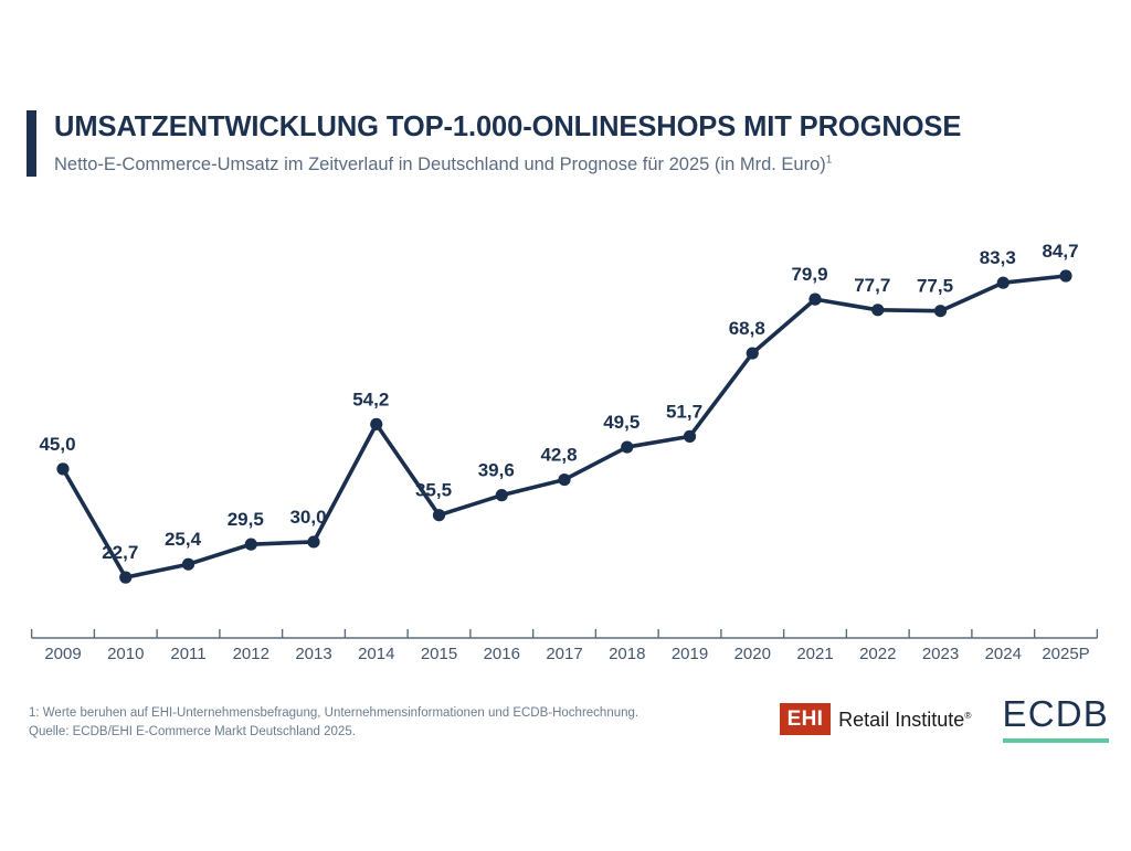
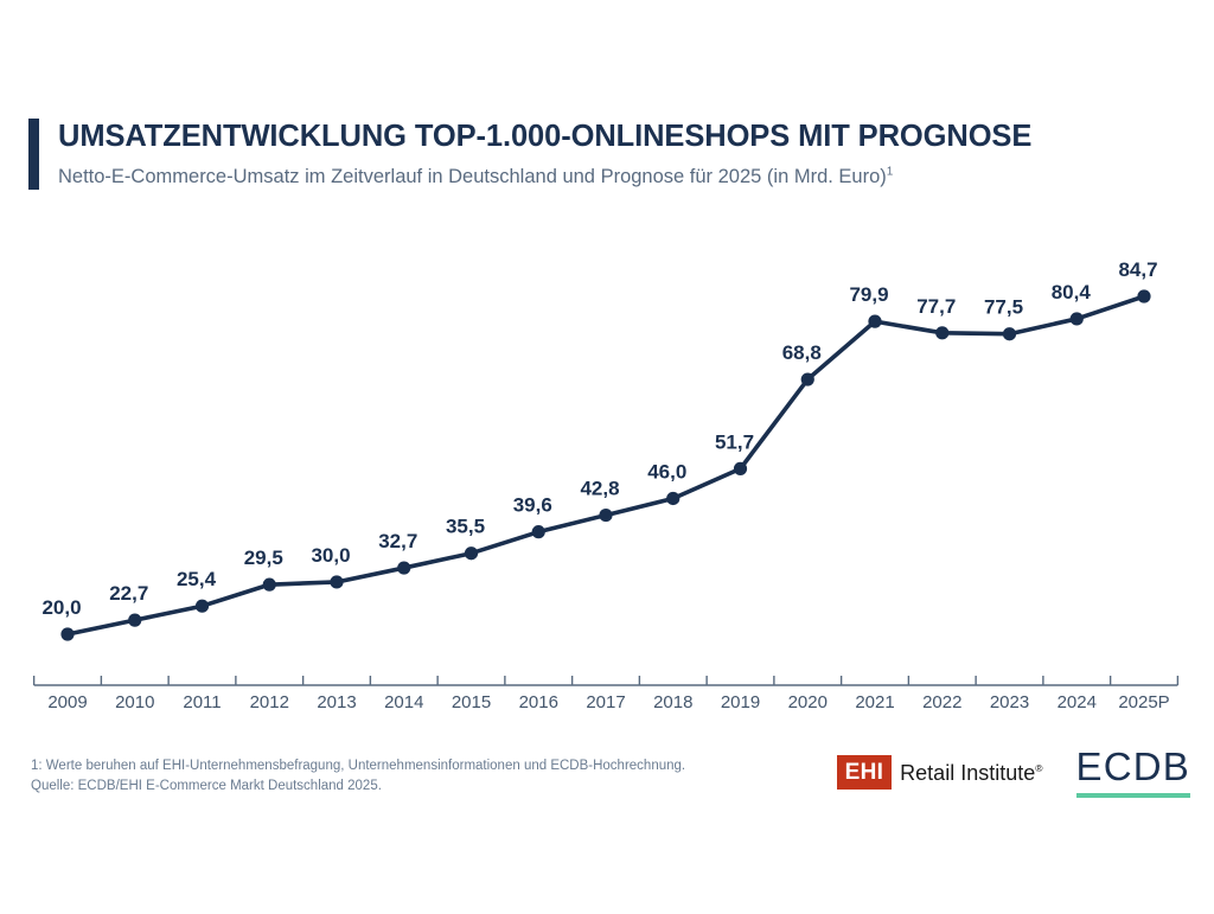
2009: 45,0 -> 20,0
2014: 54,2 -> 32,7
2018: 49,5 -> 46,0
2024: 83,3 -> 80,4
